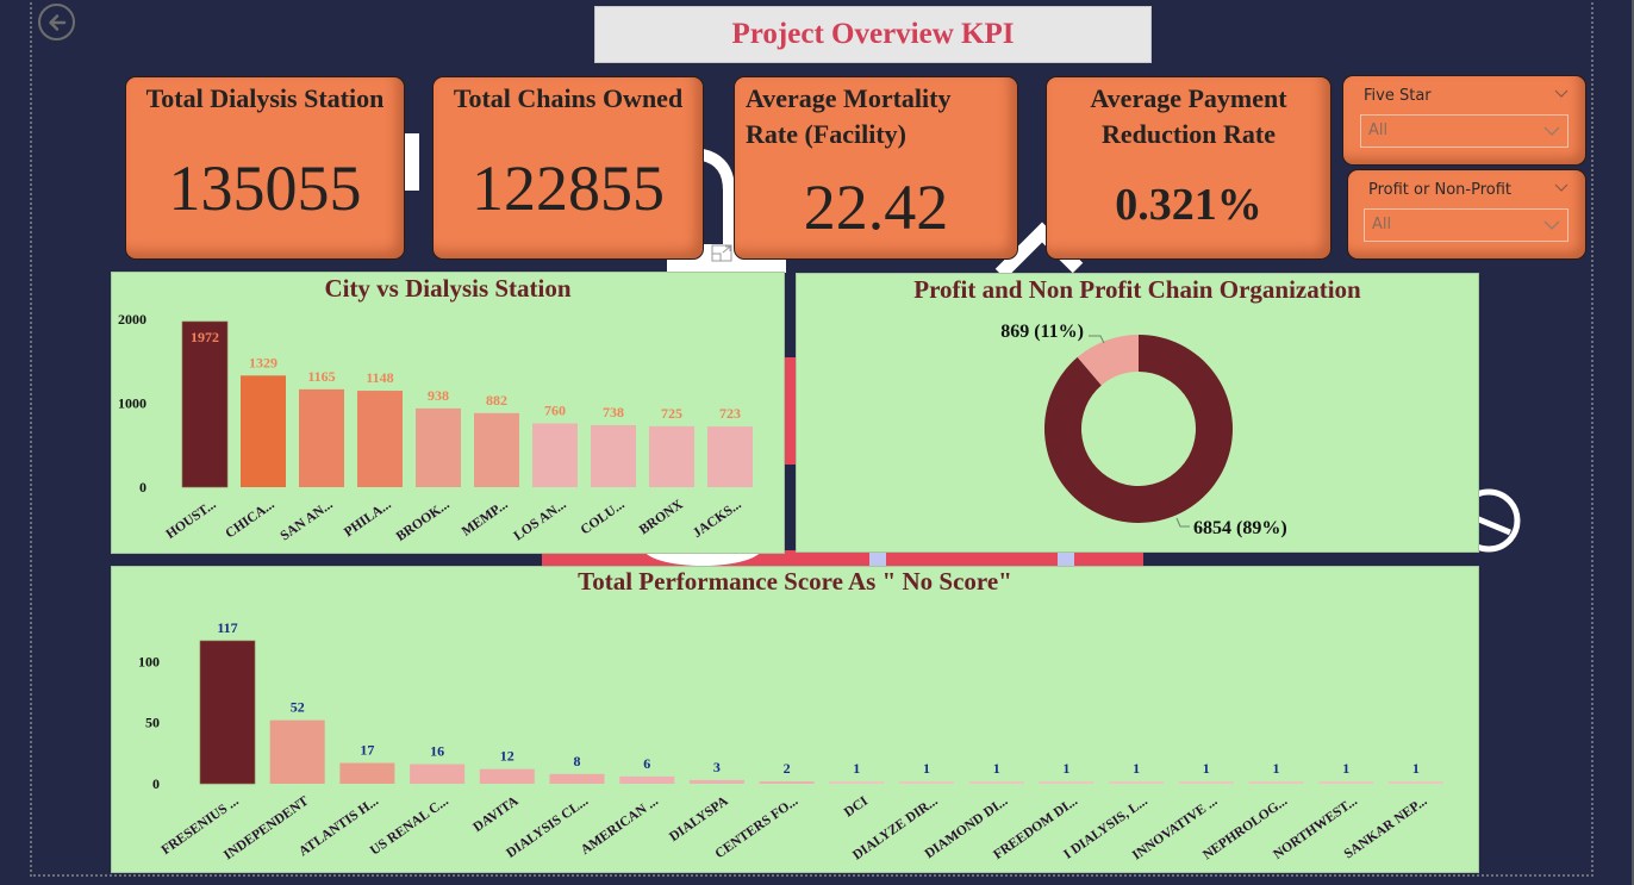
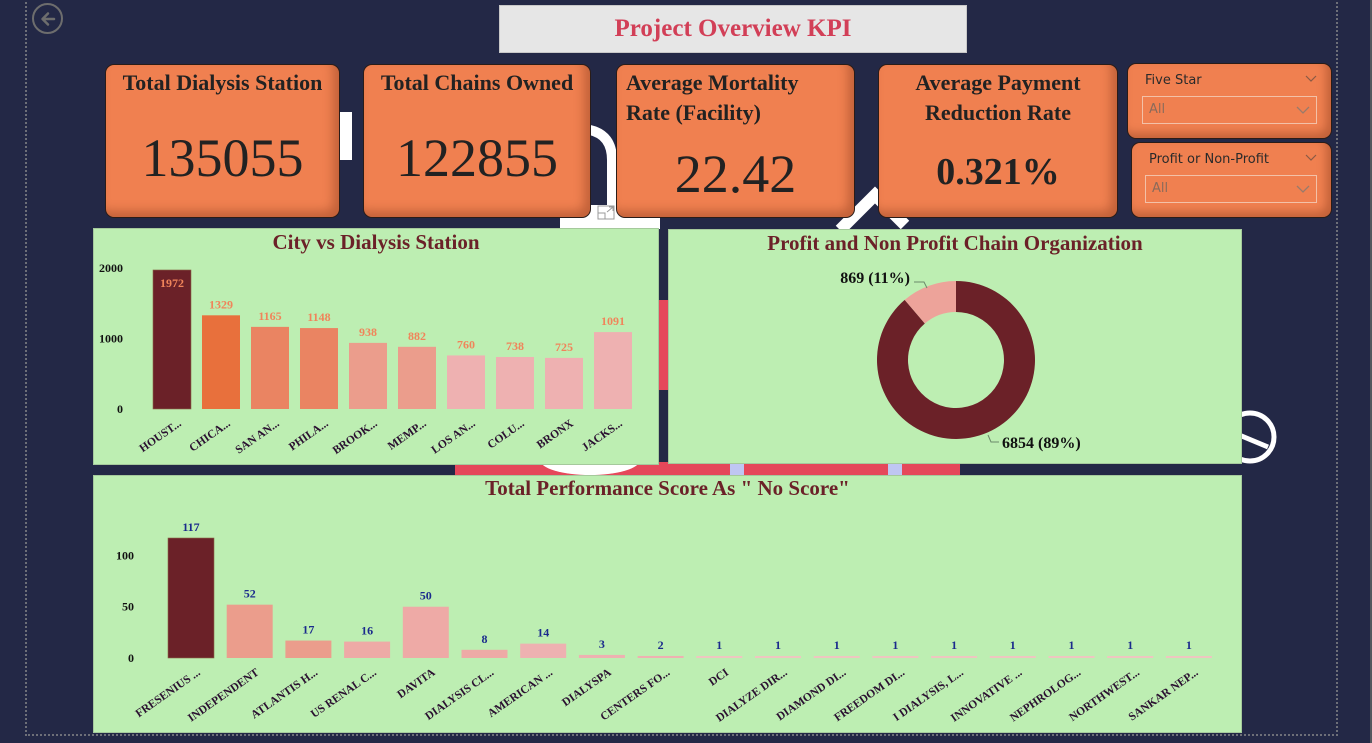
City vs Dialysis Station/JACKS...: 723 -> 1091
Total Performance Score As " No Score"/DAVITA: 12 -> 50
Total Performance Score As " No Score"/AMERICAN ...: 6 -> 14
